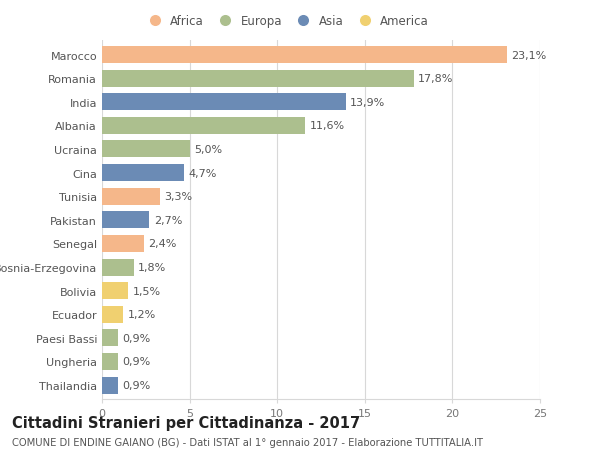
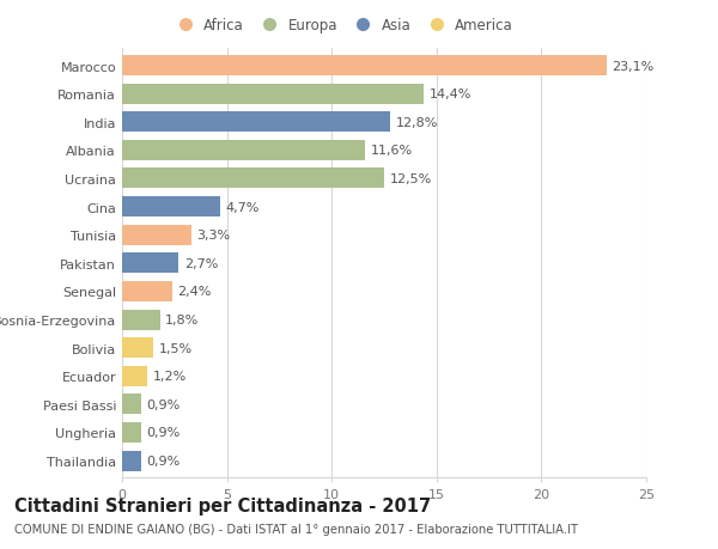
Romania: 17,8% -> 14,4%
India: 13,9% -> 12,8%
Ucraina: 5,0% -> 12,5%
